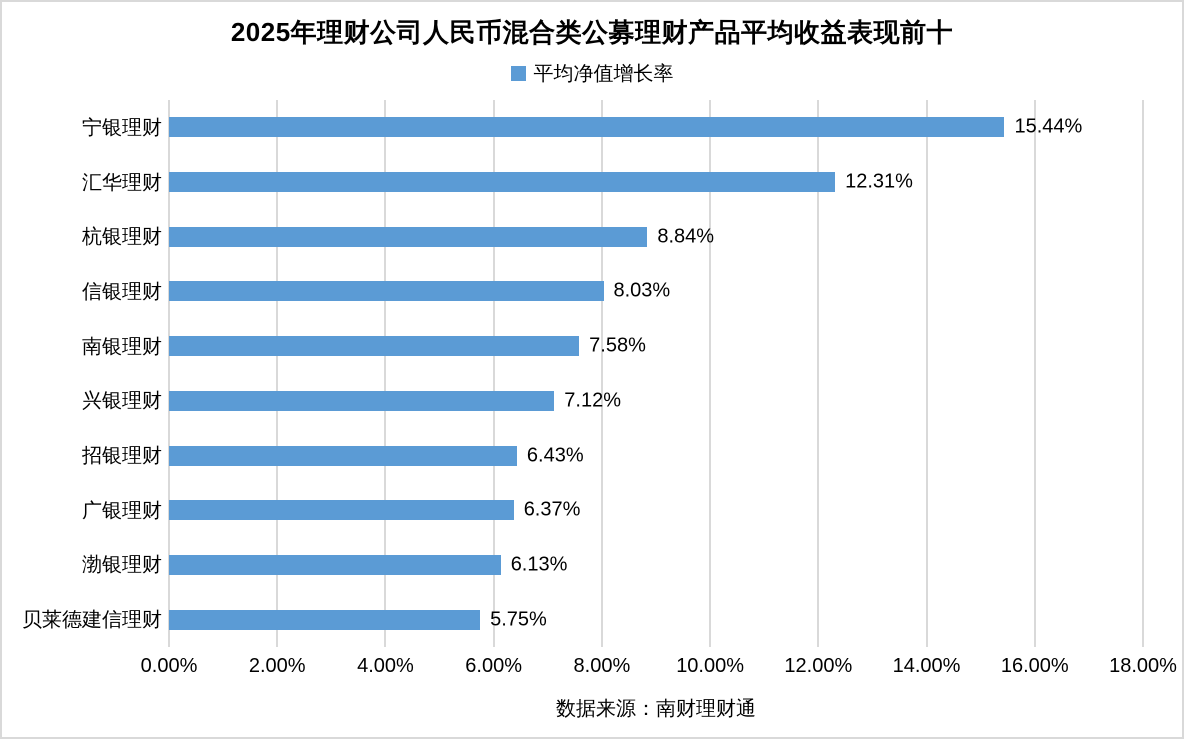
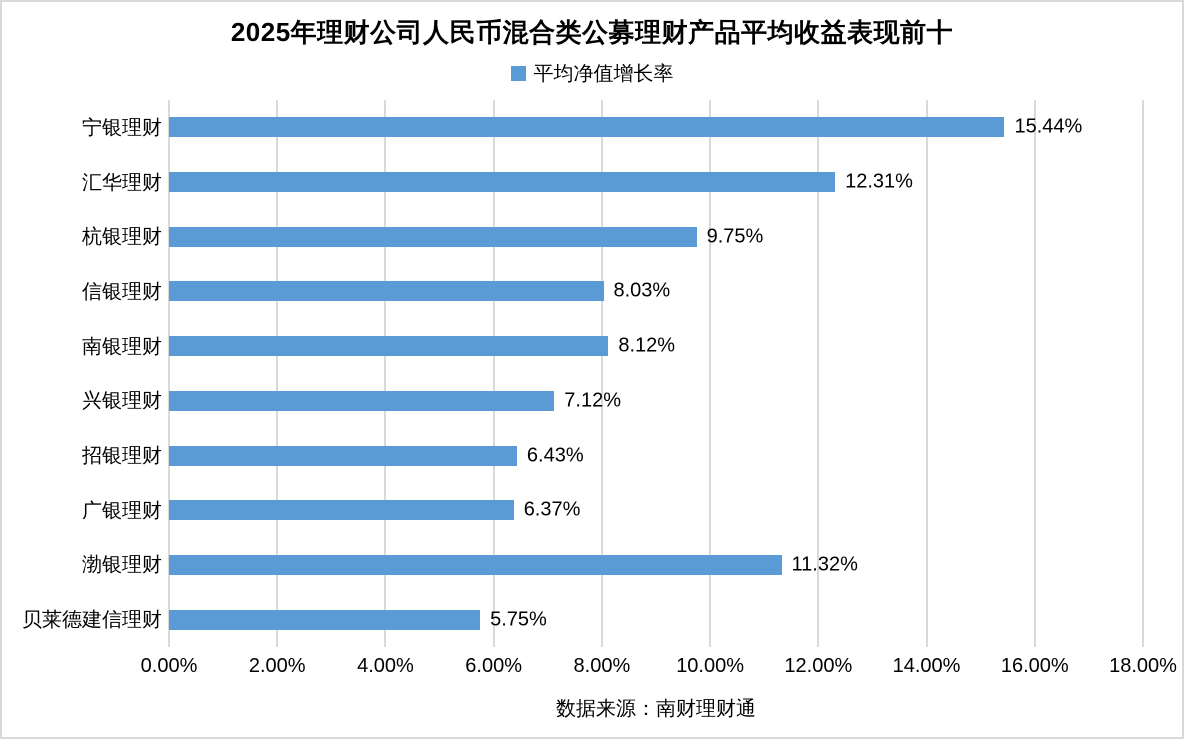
杭银理财: 8.84% -> 9.75%
南银理财: 7.58% -> 8.12%
渤银理财: 6.13% -> 11.32%
